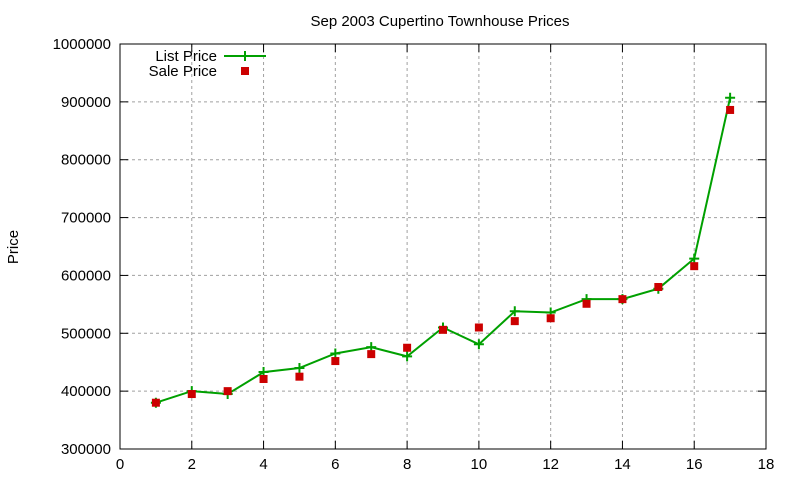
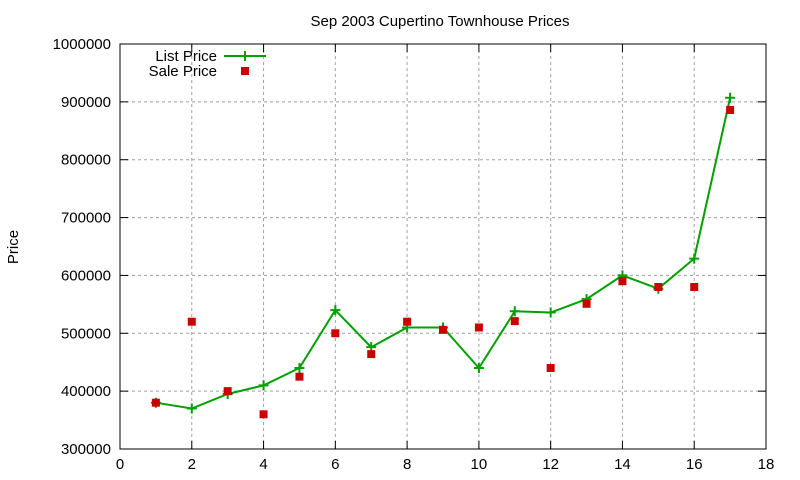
List Price/2: 400000 -> 370000
Sale Price/2: 400000 -> 520000
List Price/4: 430000 -> 410000
Sale Price/4: 420000 -> 360000
List Price/6: 460000 -> 540000
Sale Price/6: 450000 -> 500000
List Price/8: 460000 -> 510000
Sale Price/8: 480000 -> 520000
List Price/10: 480000 -> 440000
Sale Price/12: 530000 -> 440000
List Price/14: 560000 -> 600000
Sale Price/14: 560000 -> 590000
Sale Price/16: 620000 -> 580000
